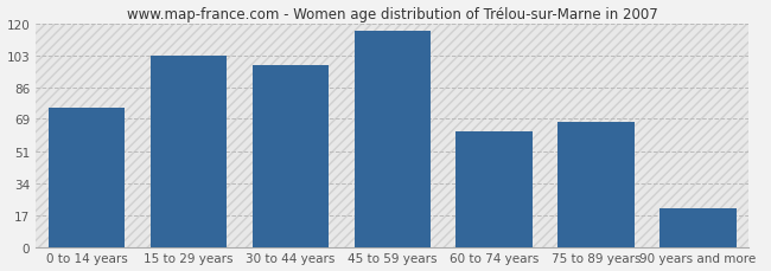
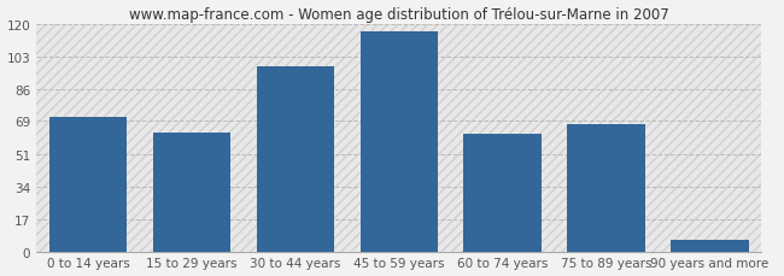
0 to 14 years: 75 -> 71
15 to 29 years: 103 -> 63
90 years and more: 21 -> 6
